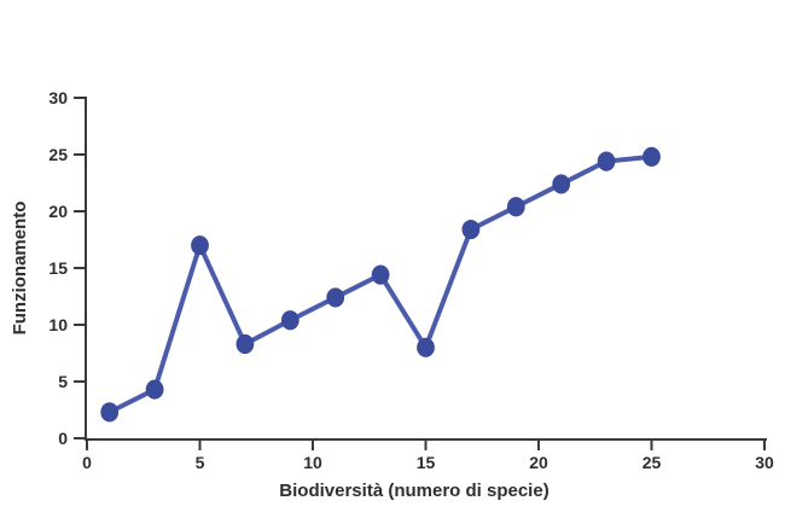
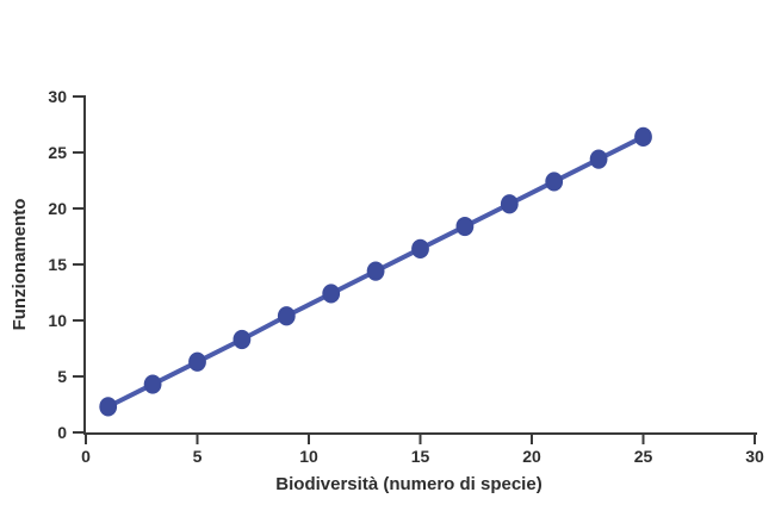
5: 17.0 -> 6.3
15: 8.0 -> 16.4
25: 24.8 -> 26.4
